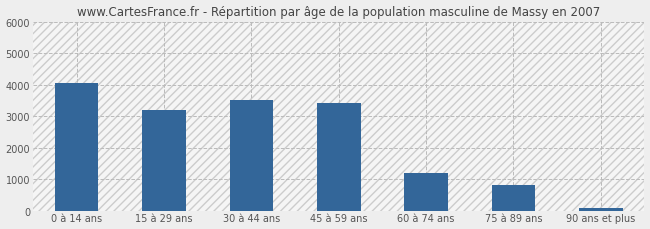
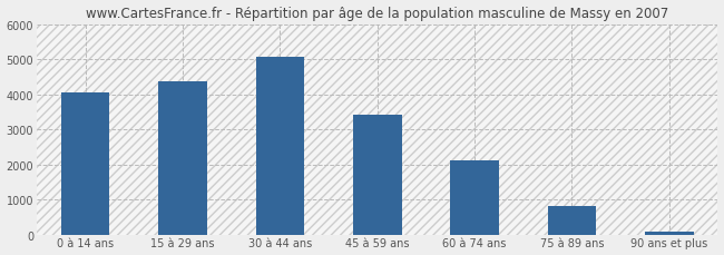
15 à 29 ans: 3200 -> 4380
30 à 44 ans: 3500 -> 5050
60 à 74 ans: 1200 -> 2100
